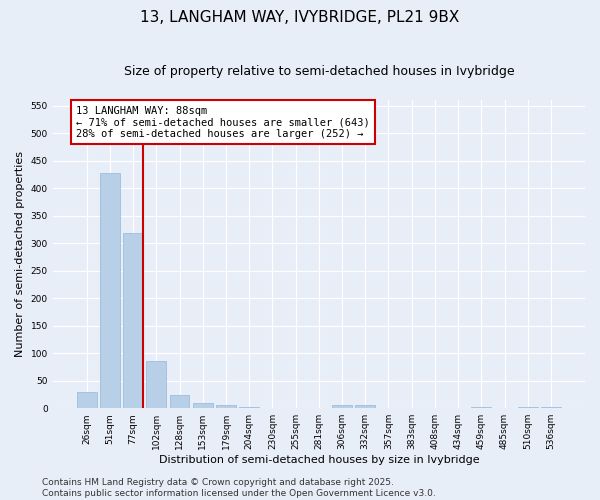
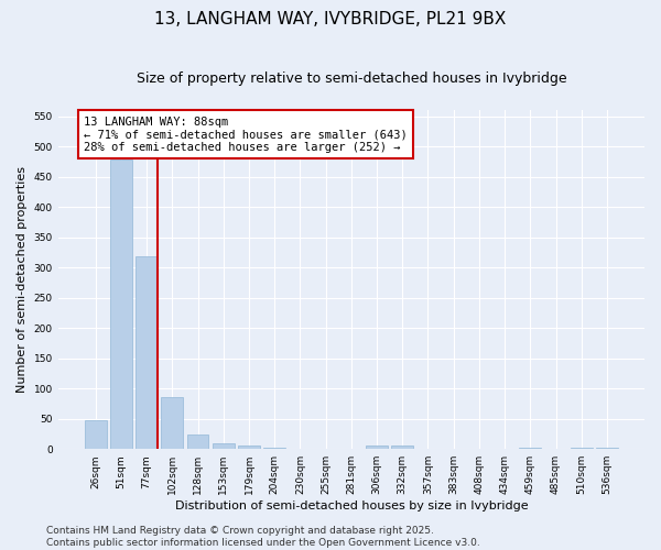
26sqm: 30 -> 48
51sqm: 428 -> 478
